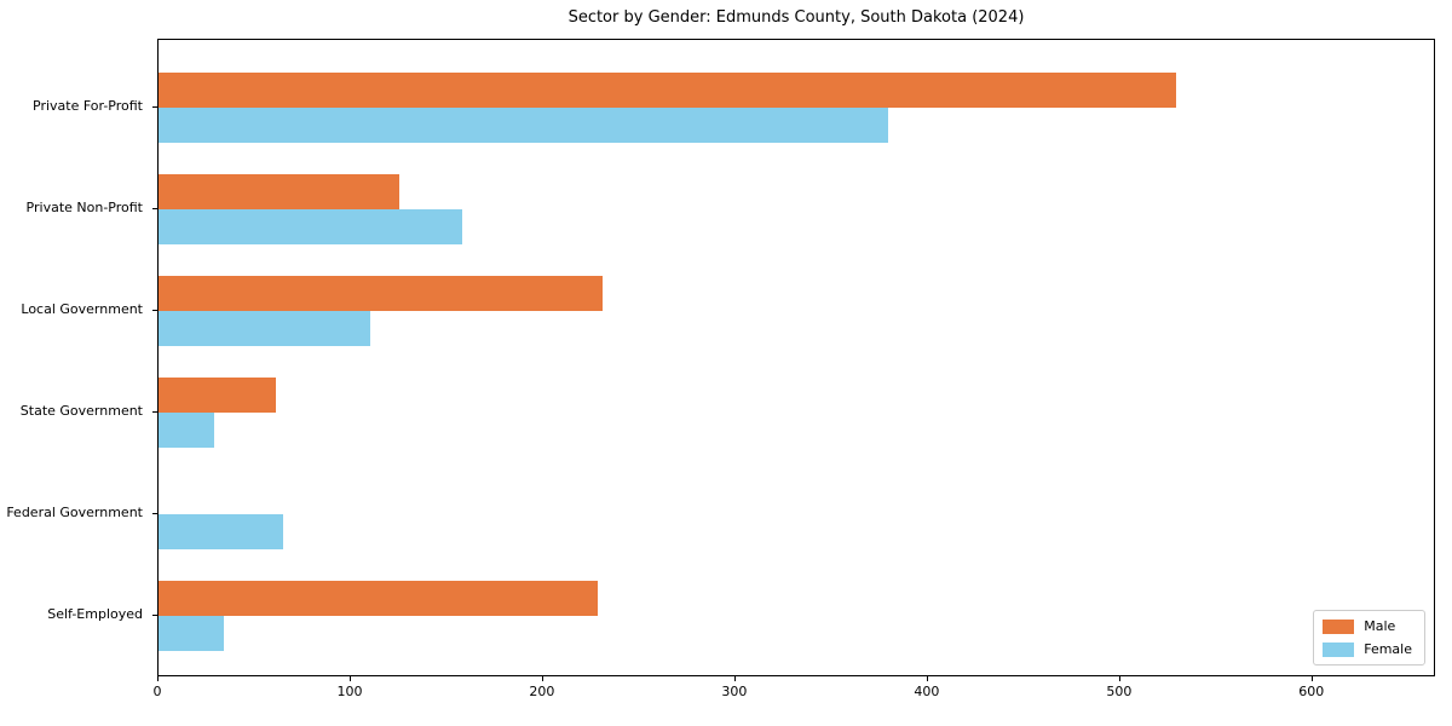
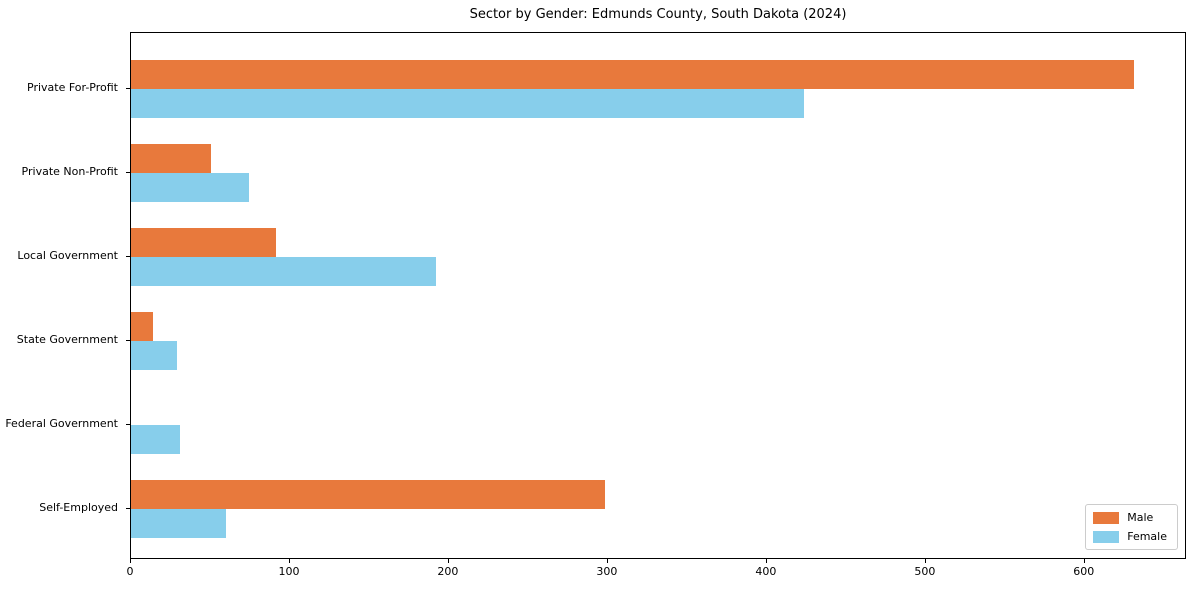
Male/Private For-Profit: 529 -> 631
Female/Private For-Profit: 379 -> 423
Male/Private Non-Profit: 125 -> 50
Female/Private Non-Profit: 158 -> 74
Male/Local Government: 231 -> 91
Female/Local Government: 110 -> 192
Male/State Government: 61 -> 14
Female/Federal Government: 65 -> 31
Male/Self-Employed: 228 -> 298
Female/Self-Employed: 34 -> 60
